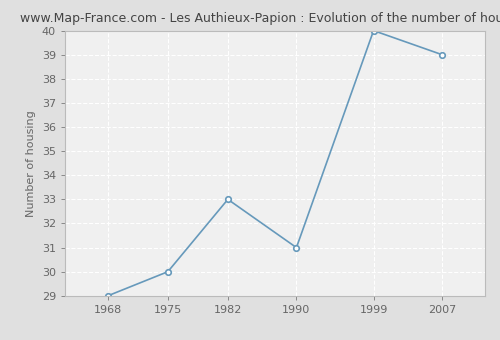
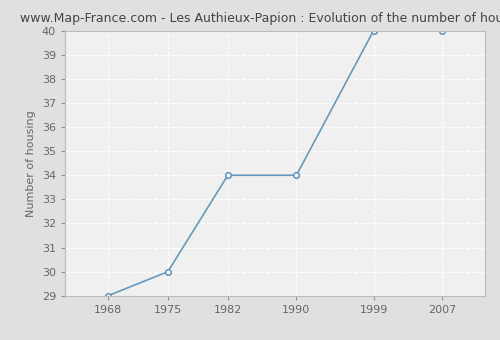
1982: 33 -> 34
1990: 31 -> 34
2007: 39 -> 40
